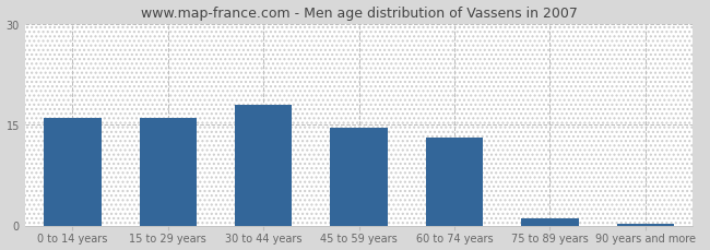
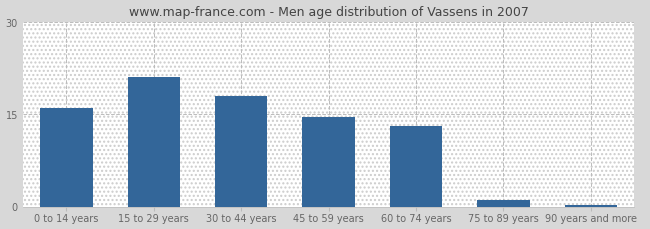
15 to 29 years: 16.0 -> 21.0
